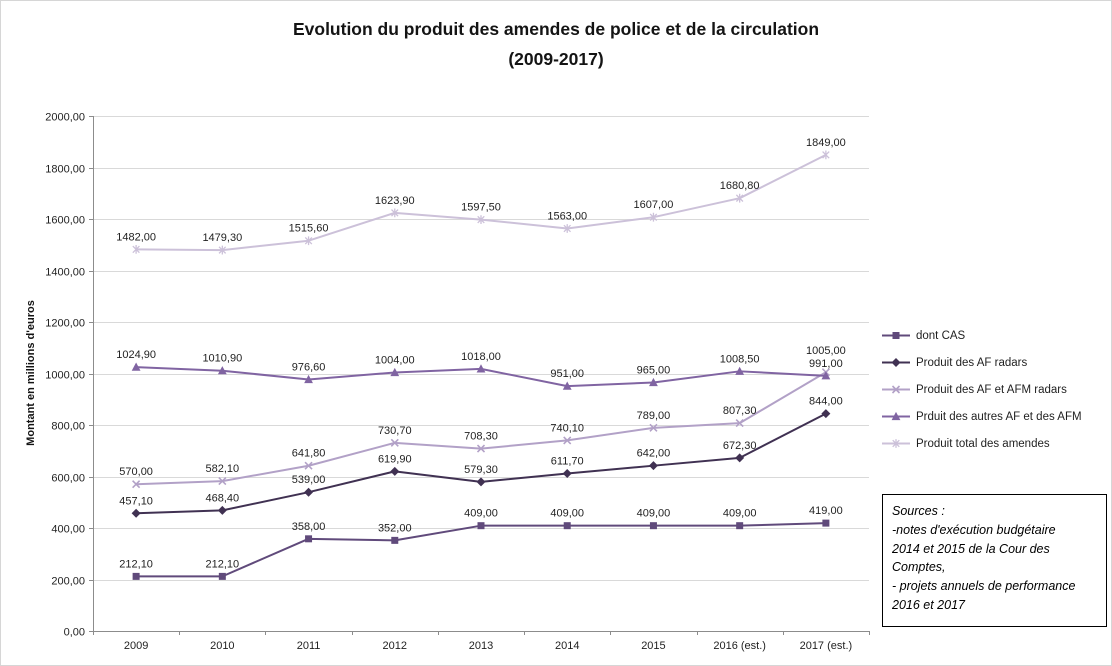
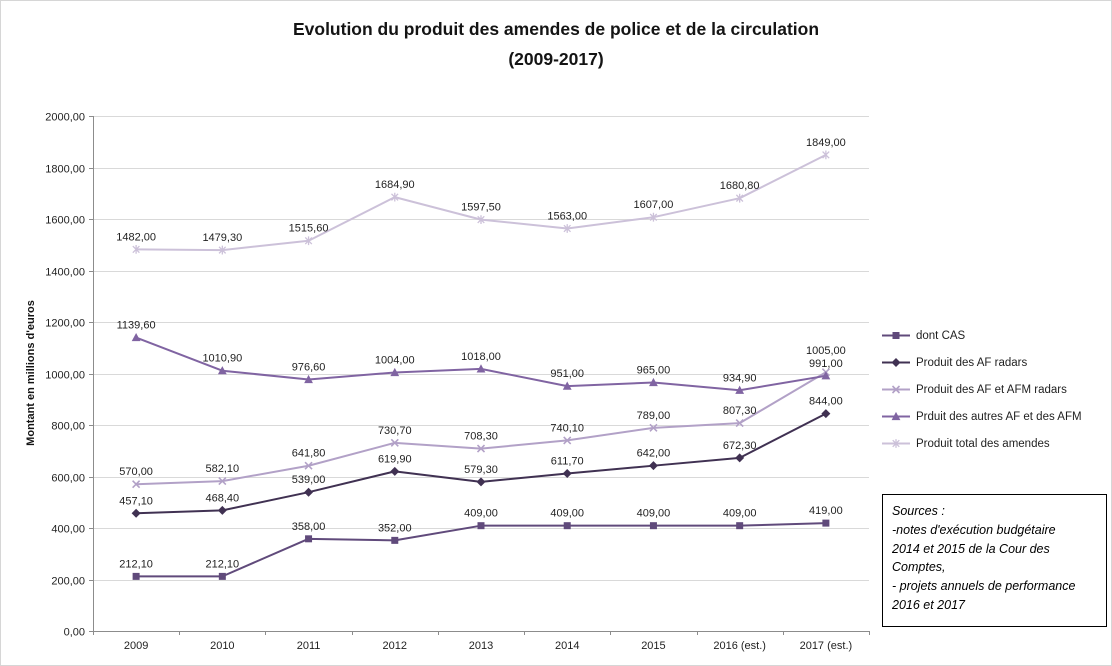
Prduit des autres AF et des AFM/2009: 1024,90 -> 1139,60
Produit total des amendes/2012: 1623,90 -> 1684,90
Prduit des autres AF et des AFM/2016 (est.): 1008,50 -> 934,90
